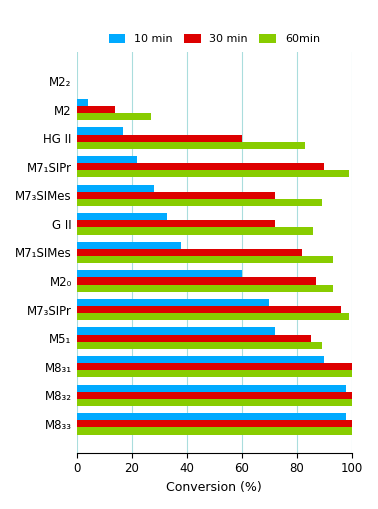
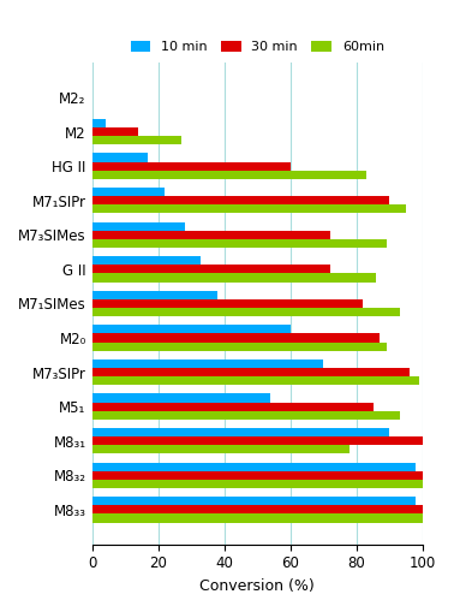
60min/M7₁SIPr: 99 -> 95
60min/M2₀: 93 -> 89
10 min/M5₁: 72 -> 54
60min/M5₁: 89 -> 93
60min/M8₃₁: 100 -> 78
